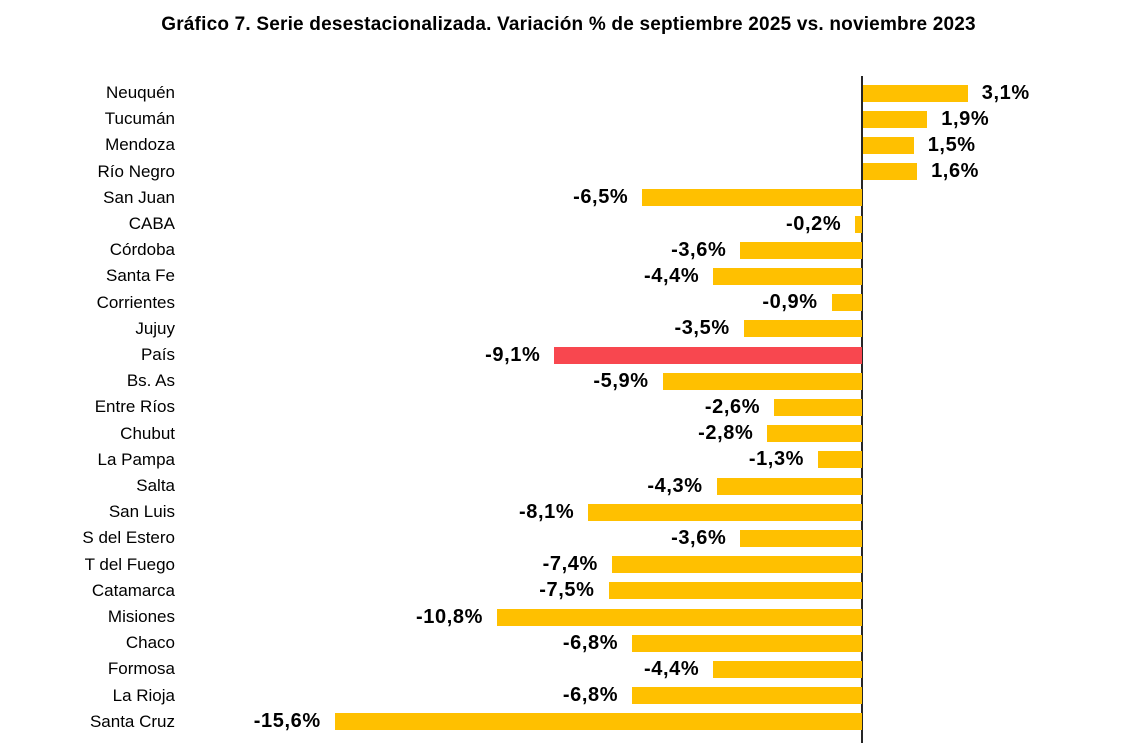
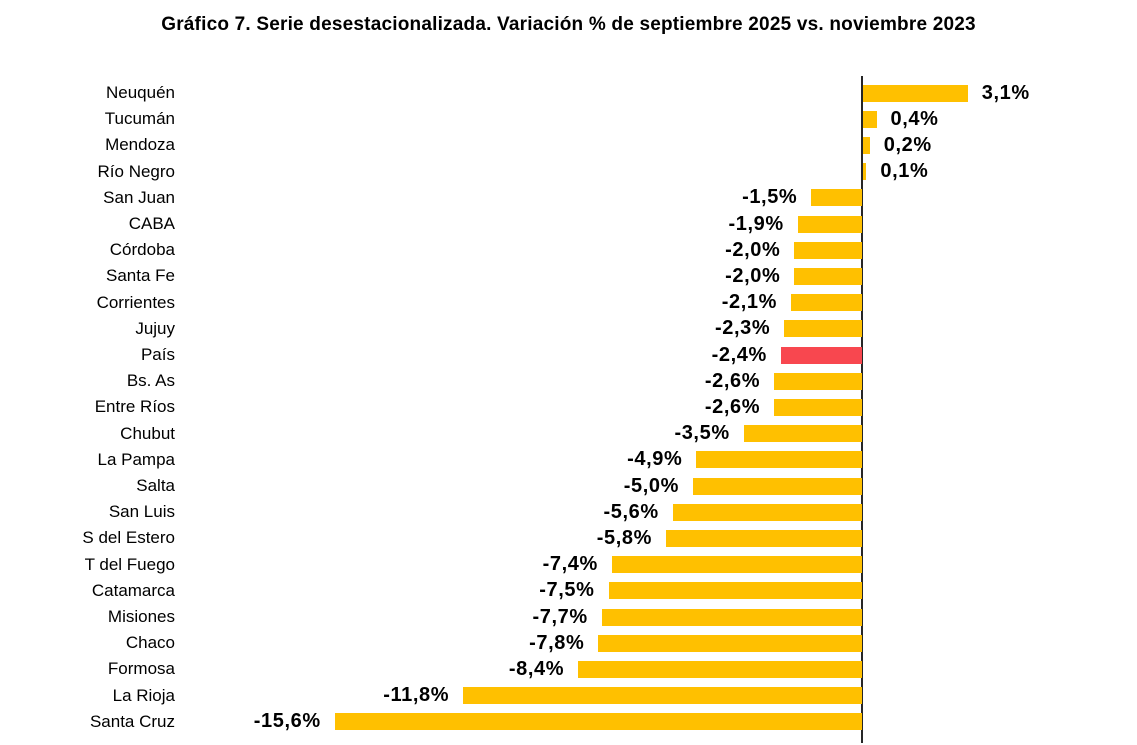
Tucumán: 1,9% -> 0,4%
Mendoza: 1,5% -> 0,2%
Río Negro: 1,6% -> 0,1%
San Juan: -6,5% -> -1,5%
CABA: -0,2% -> -1,9%
Córdoba: -3,6% -> -2,0%
Santa Fe: -4,4% -> -2,0%
Corrientes: -0,9% -> -2,1%
Jujuy: -3,5% -> -2,3%
País: -9,1% -> -2,4%
Bs. As: -5,9% -> -2,6%
Chubut: -2,8% -> -3,5%
La Pampa: -1,3% -> -4,9%
Salta: -4,3% -> -5,0%
San Luis: -8,1% -> -5,6%
S del Estero: -3,6% -> -5,8%
Misiones: -10,8% -> -7,7%
Chaco: -6,8% -> -7,8%
Formosa: -4,4% -> -8,4%
La Rioja: -6,8% -> -11,8%
